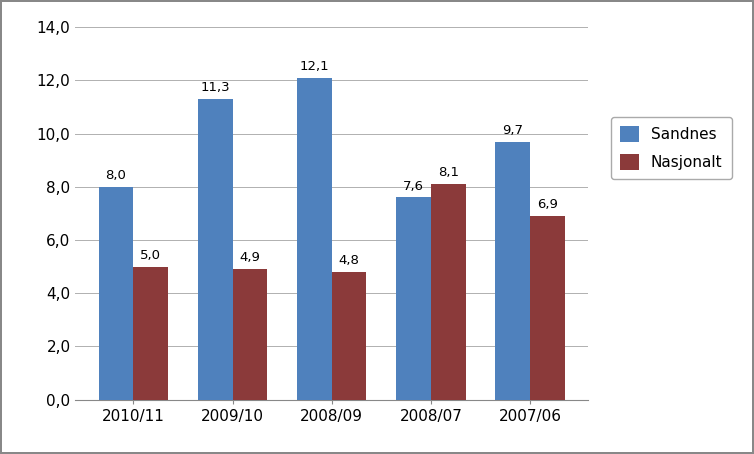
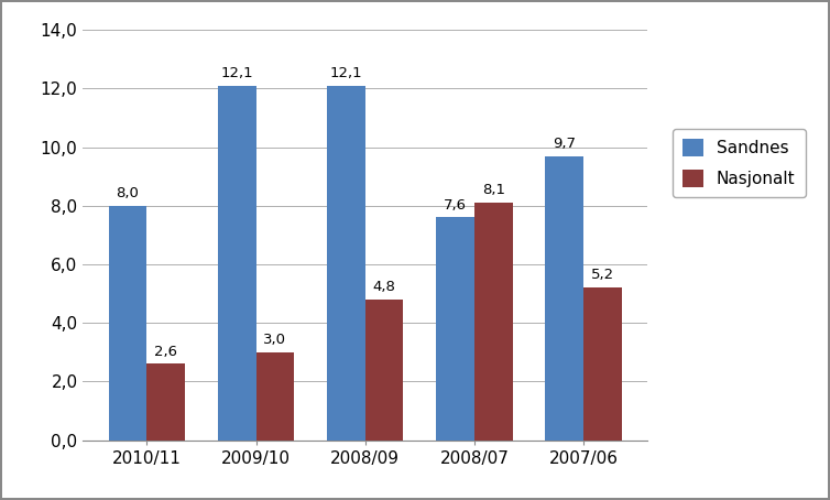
Nasjonalt/2010/11: 5,0 -> 2,6
Sandnes/2009/10: 11,3 -> 12,1
Nasjonalt/2009/10: 4,9 -> 3,0
Nasjonalt/2007/06: 6,9 -> 5,2
